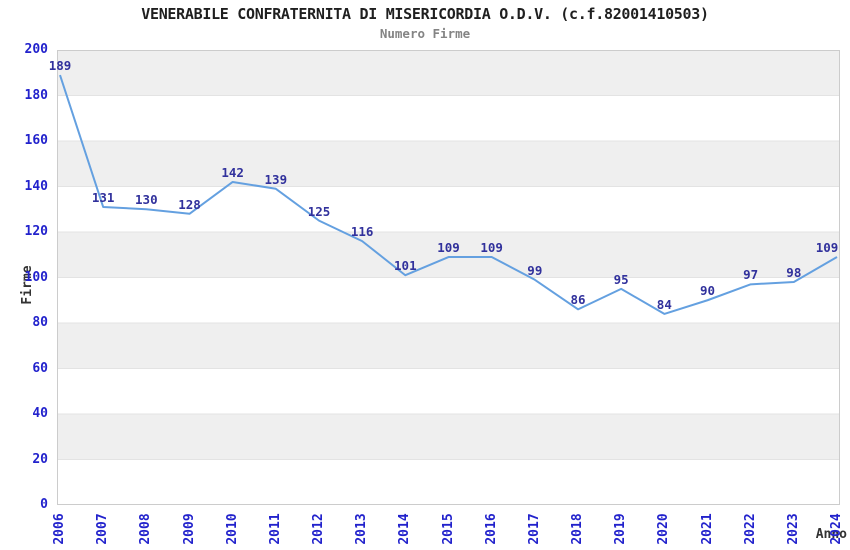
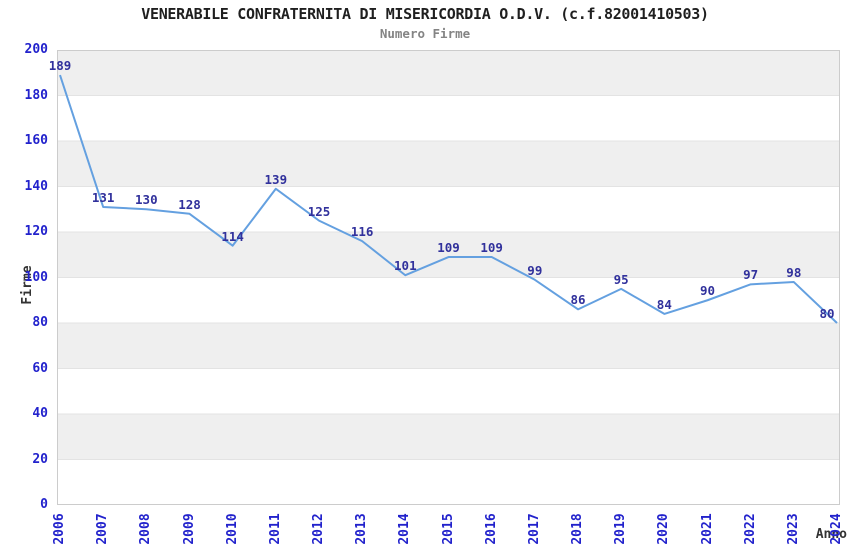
2010: 142 -> 114
2024: 109 -> 80
